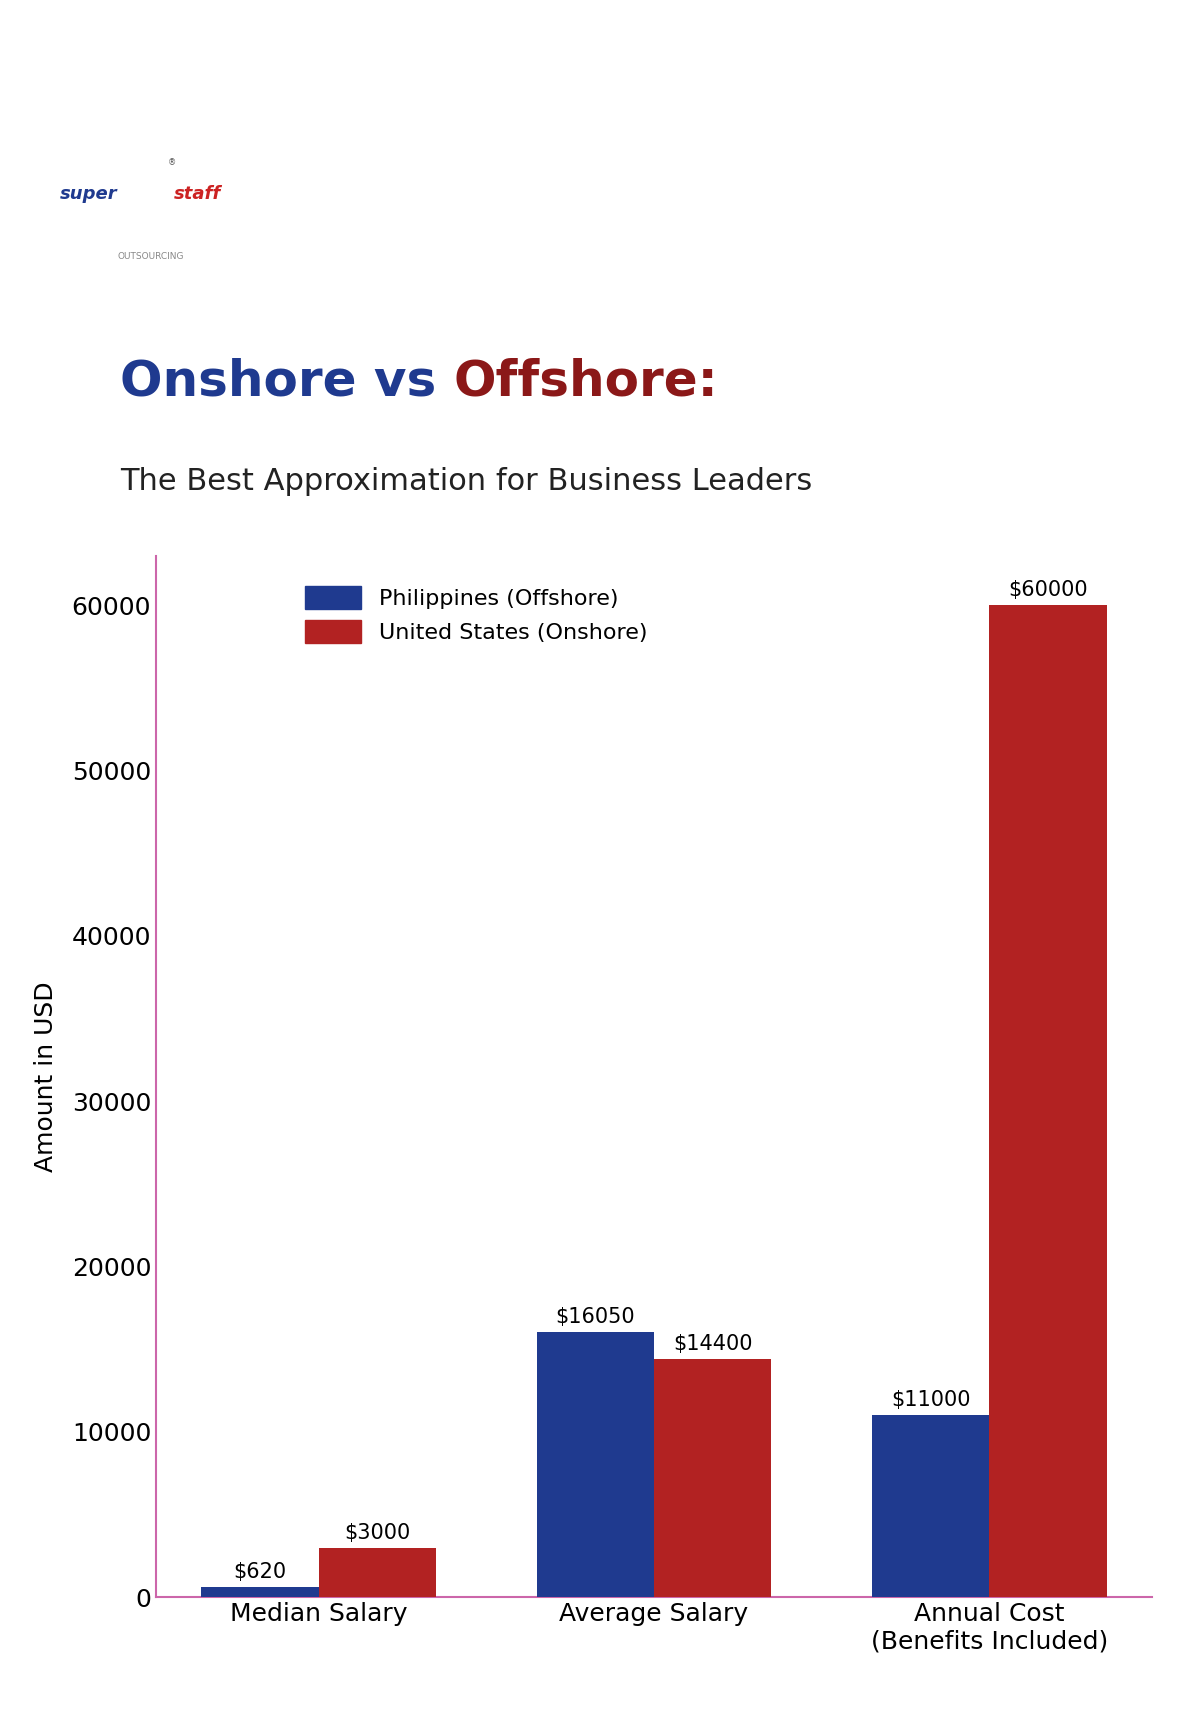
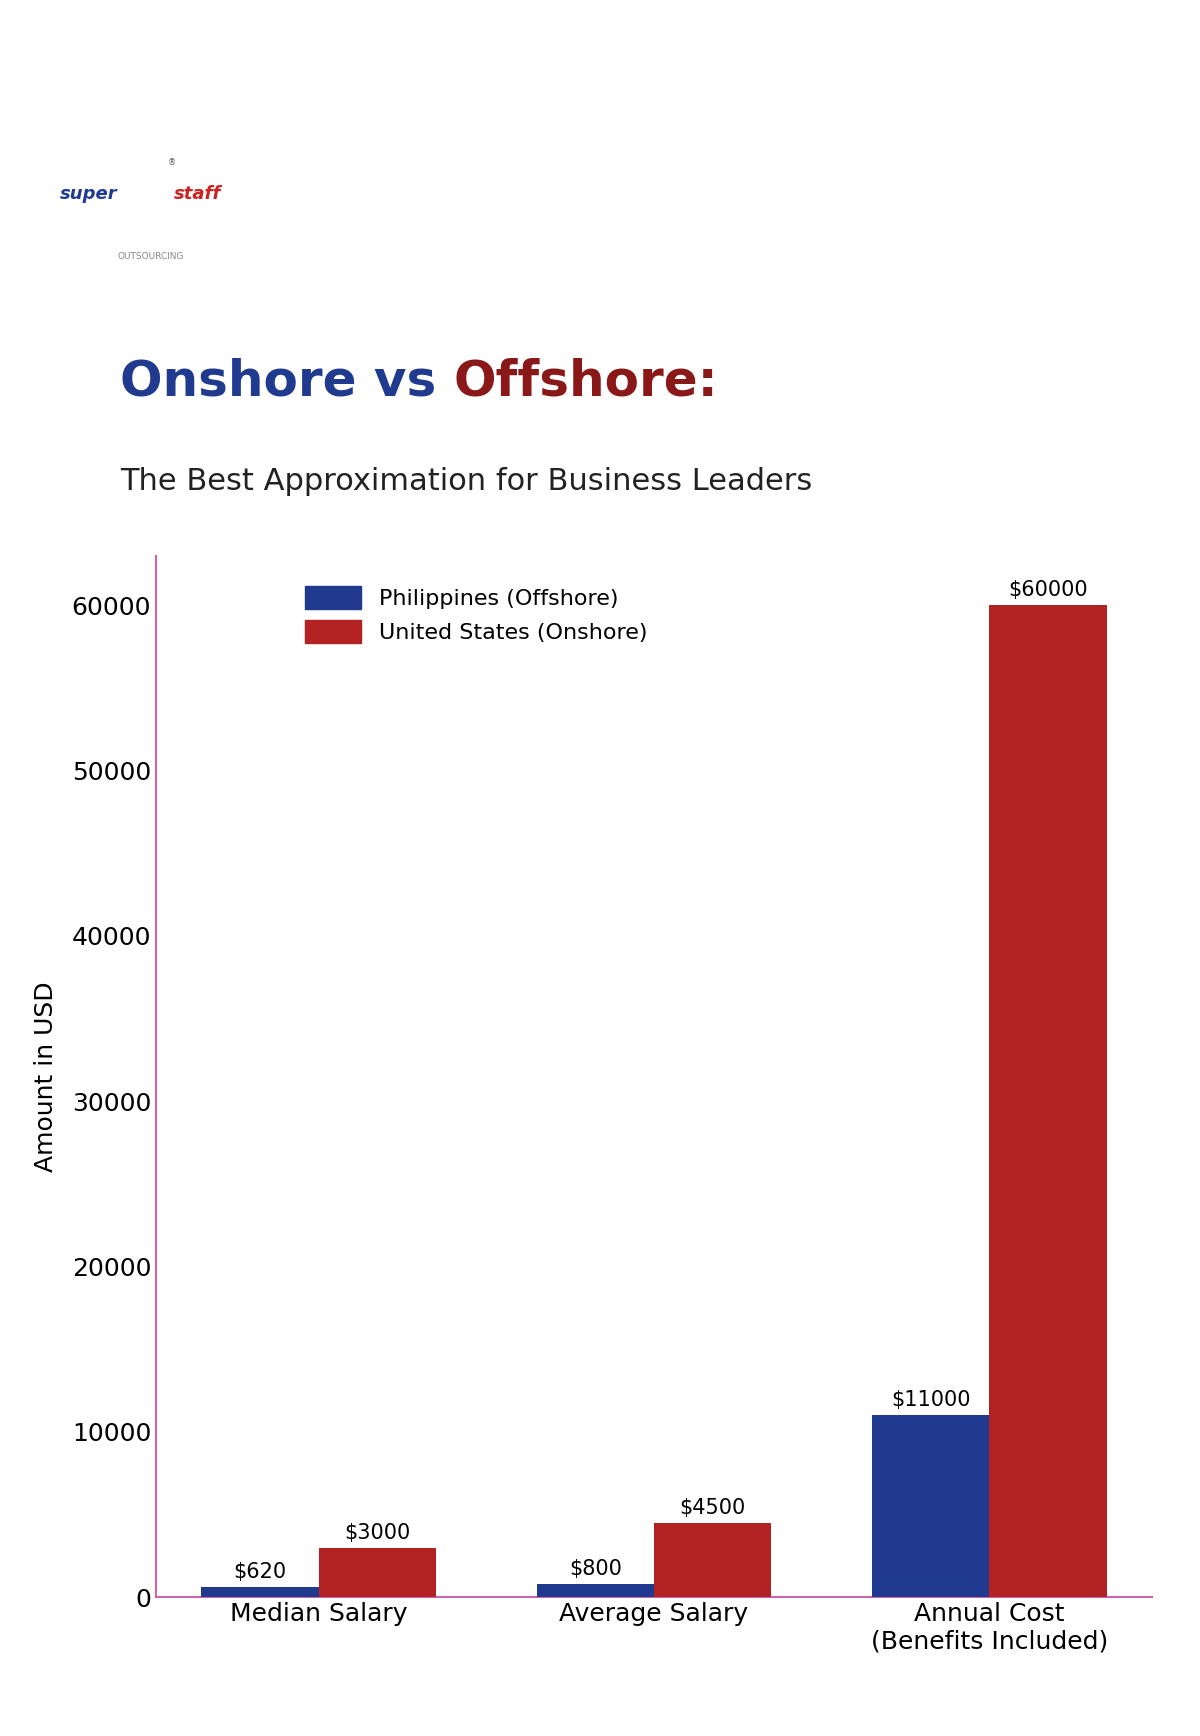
Philippines (Offshore)/Average Salary: $16050 -> $800
United States (Onshore)/Average Salary: $14400 -> $4500
